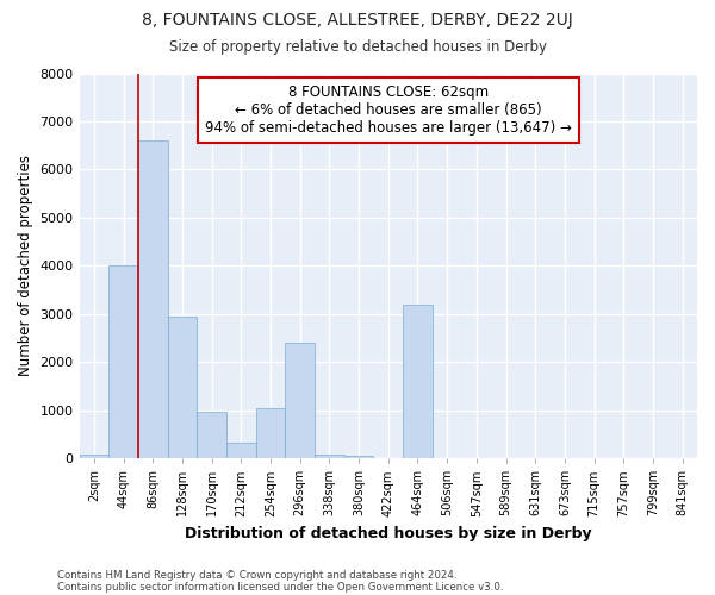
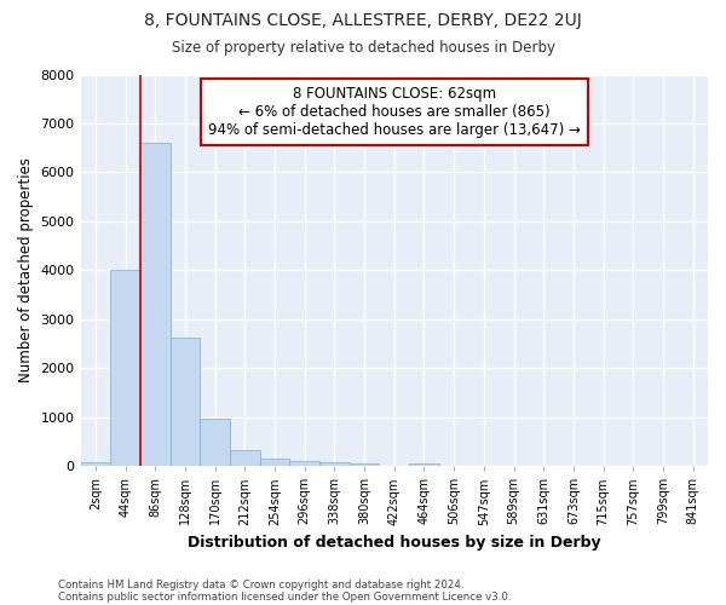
128sqm: 2950 -> 2620
254sqm: 1050 -> 140
296sqm: 2400 -> 100
464sqm: 3200 -> 60
